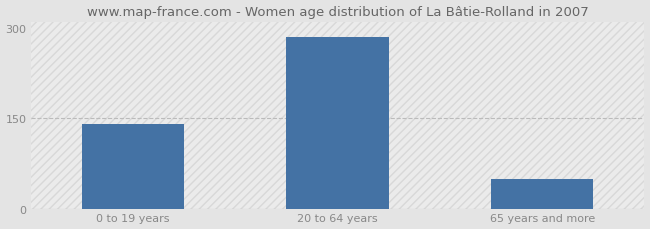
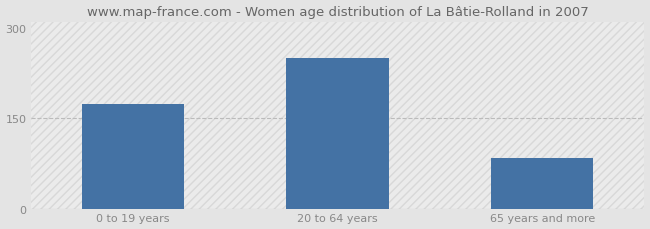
0 to 19 years: 140 -> 174
20 to 64 years: 285 -> 250
65 years and more: 50 -> 84
